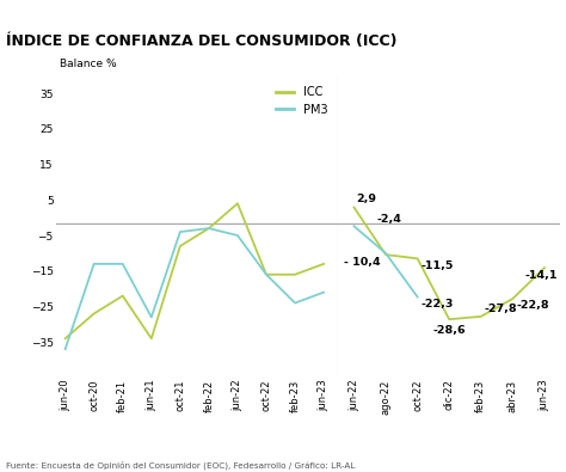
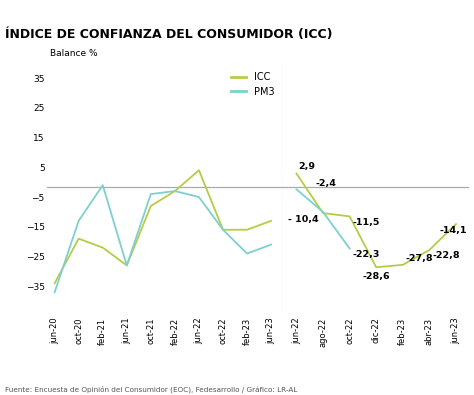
ICC/oct-20: -27 -> -19
PM3/feb-21: -13 -> -1
ICC/jun-21: -34 -> -28
